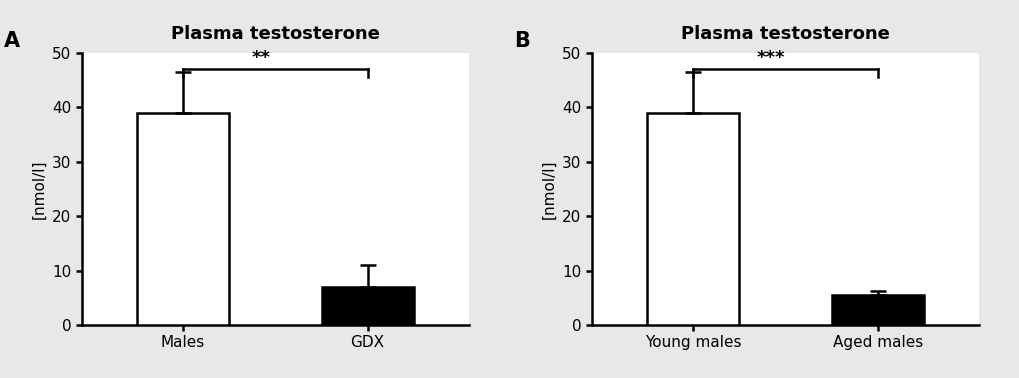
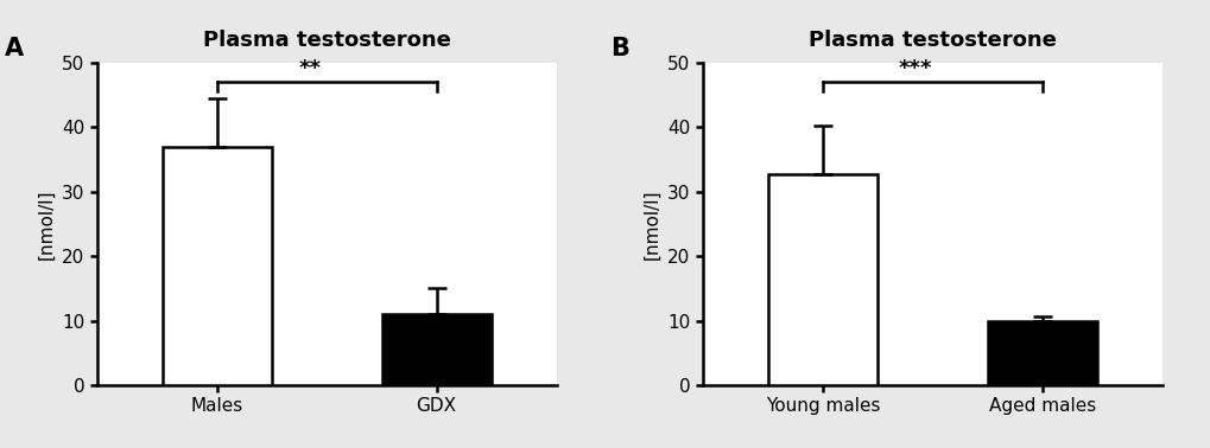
Males: 39 -> 37
GDX: 7 -> 11
Young males: 39.0 -> 32.8
Aged males: 5.5 -> 10.0
